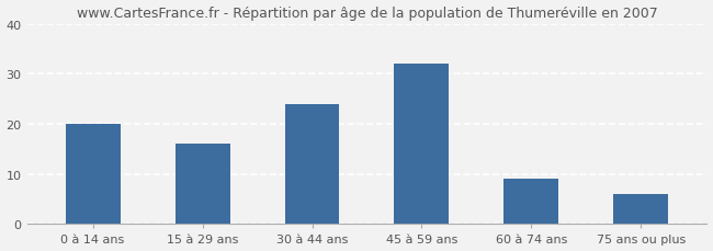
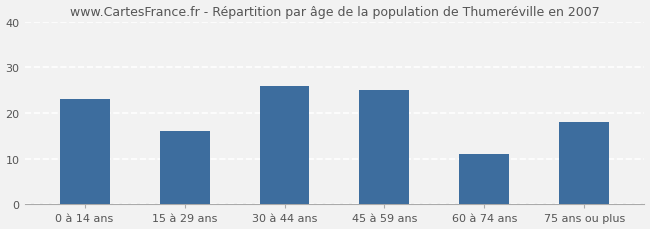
0 à 14 ans: 20 -> 23
30 à 44 ans: 24 -> 26
45 à 59 ans: 32 -> 25
60 à 74 ans: 9 -> 11
75 ans ou plus: 6 -> 18
